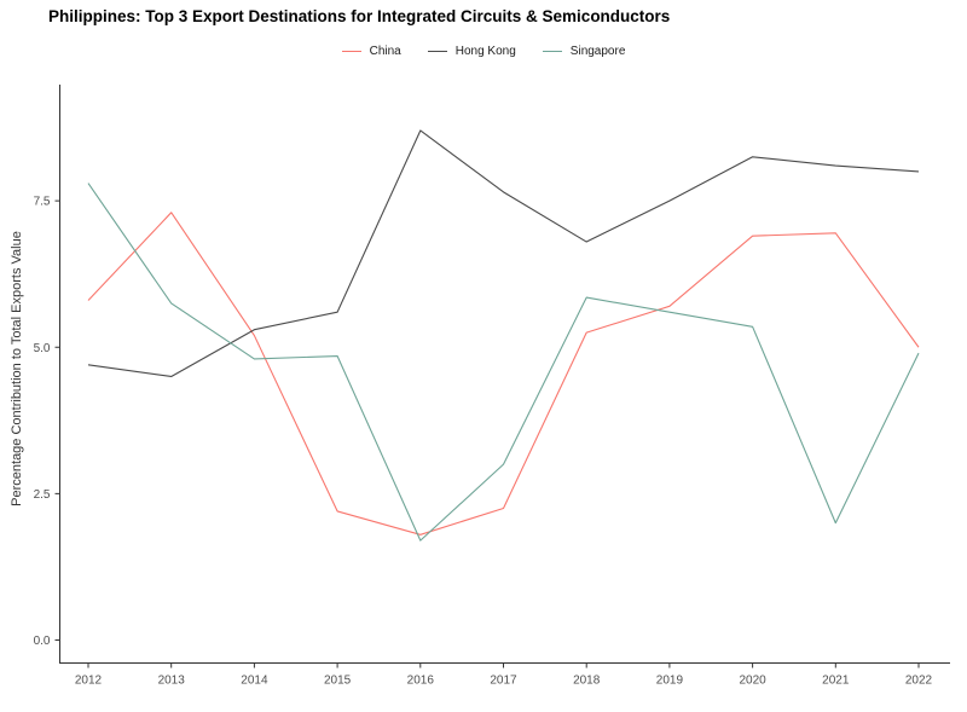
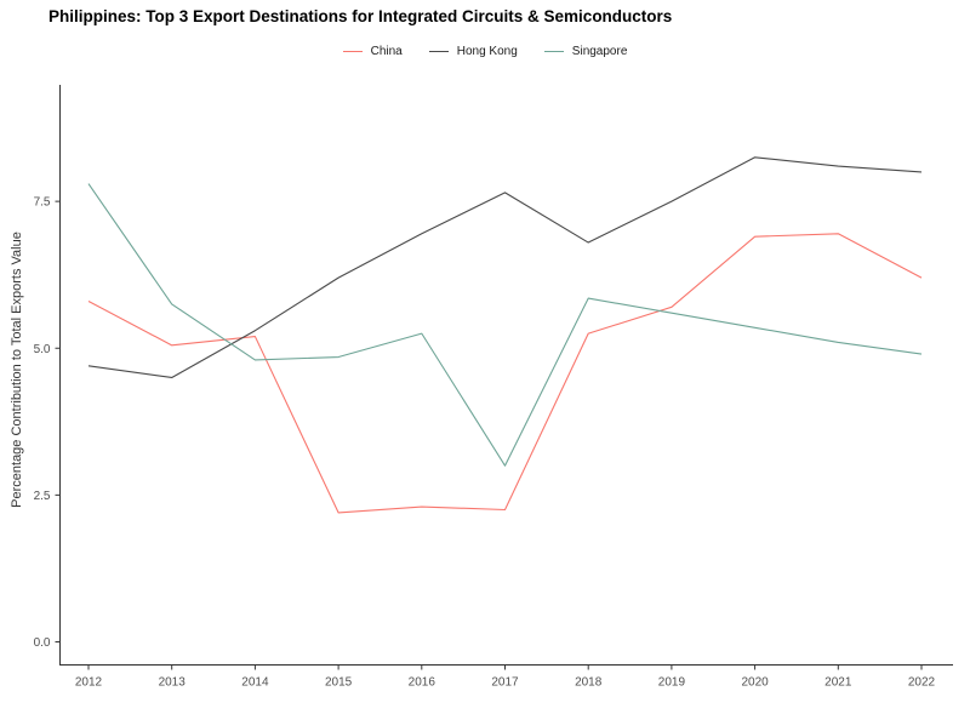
China/2013: 7.3 -> 5.0
Hong Kong/2015: 5.6 -> 6.2
China/2016: 1.8 -> 2.3
Hong Kong/2016: 8.7 -> 7.0
Singapore/2016: 1.7 -> 5.2
Singapore/2021: 2.0 -> 5.1
China/2022: 5.0 -> 6.2
